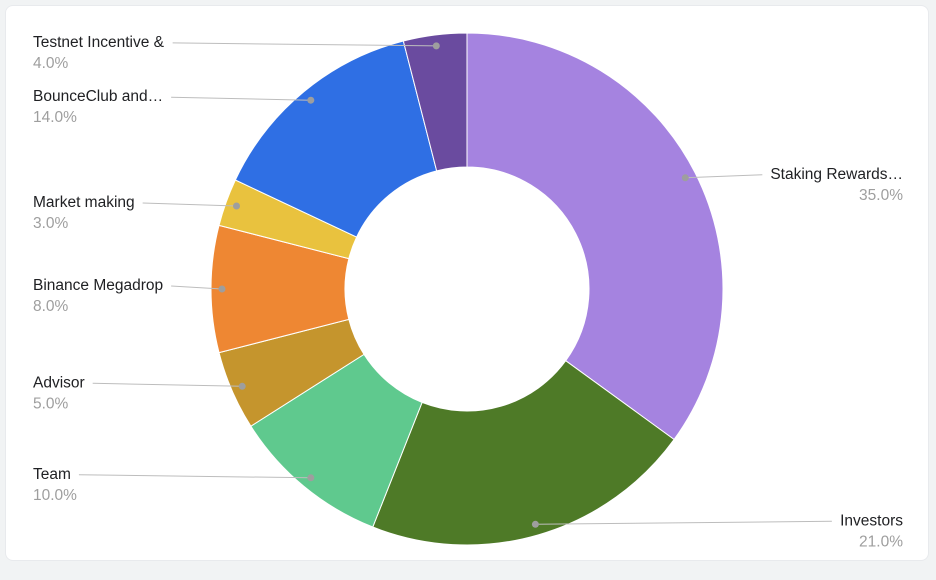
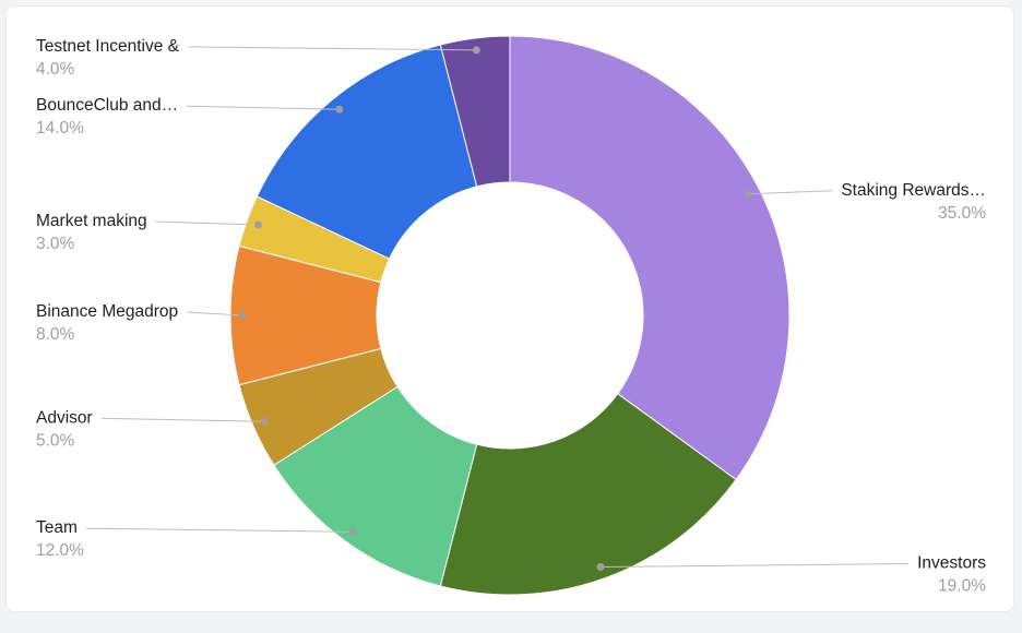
Investors: 21.0% -> 19.0%
Team: 10.0% -> 12.0%
